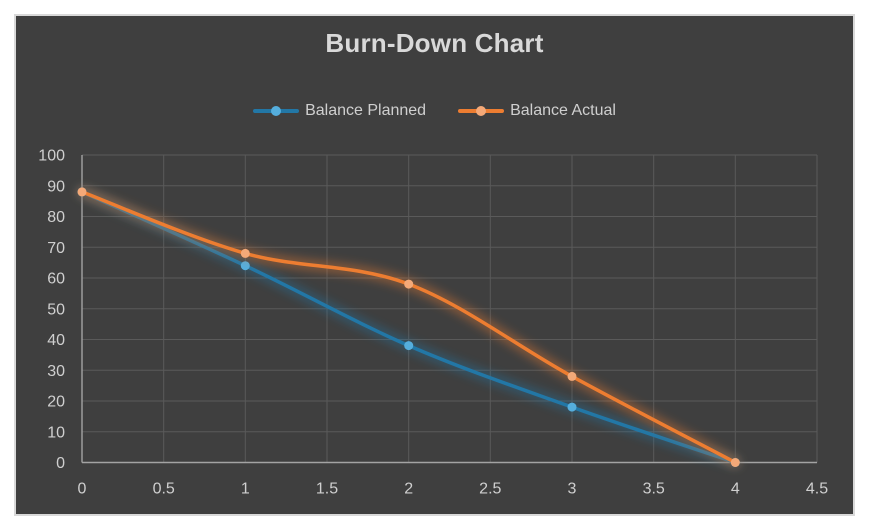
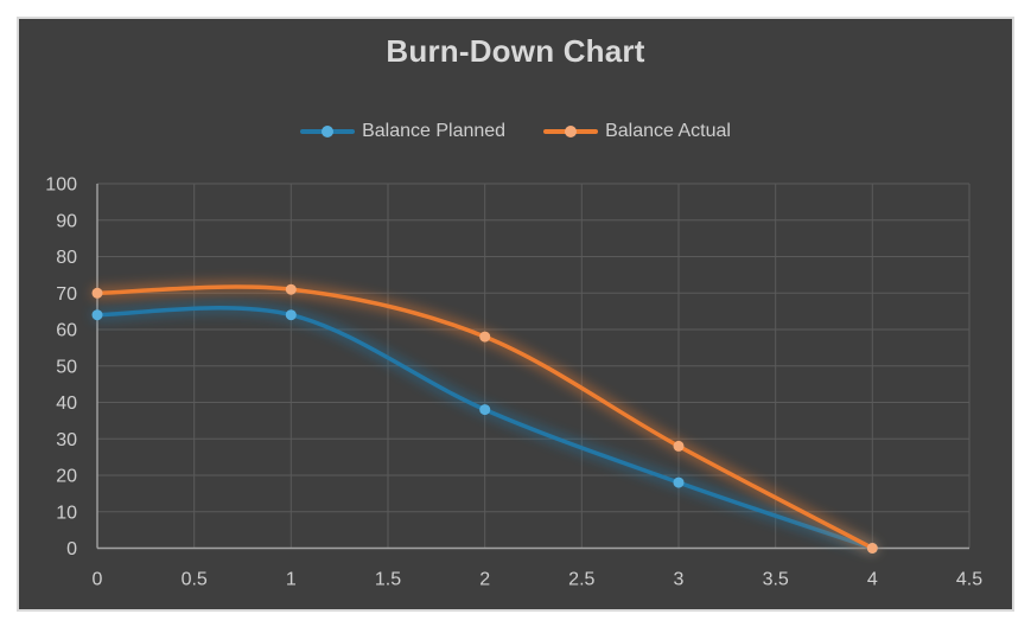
Balance Planned/0: 88 -> 64
Balance Actual/0: 88 -> 70
Balance Actual/1: 68 -> 71
